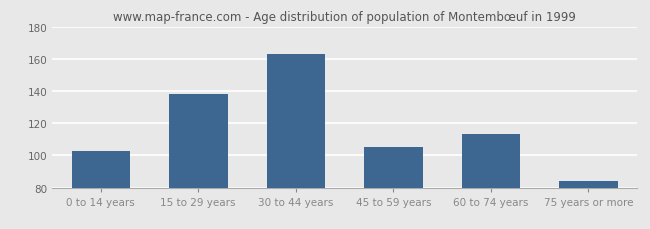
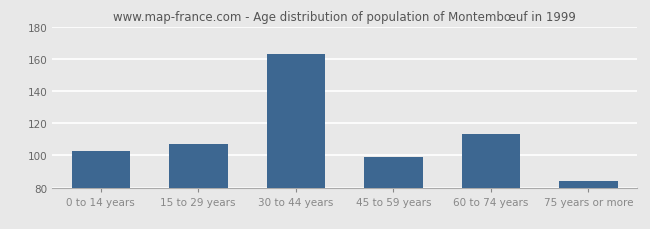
15 to 29 years: 138 -> 107
45 to 59 years: 105 -> 99
